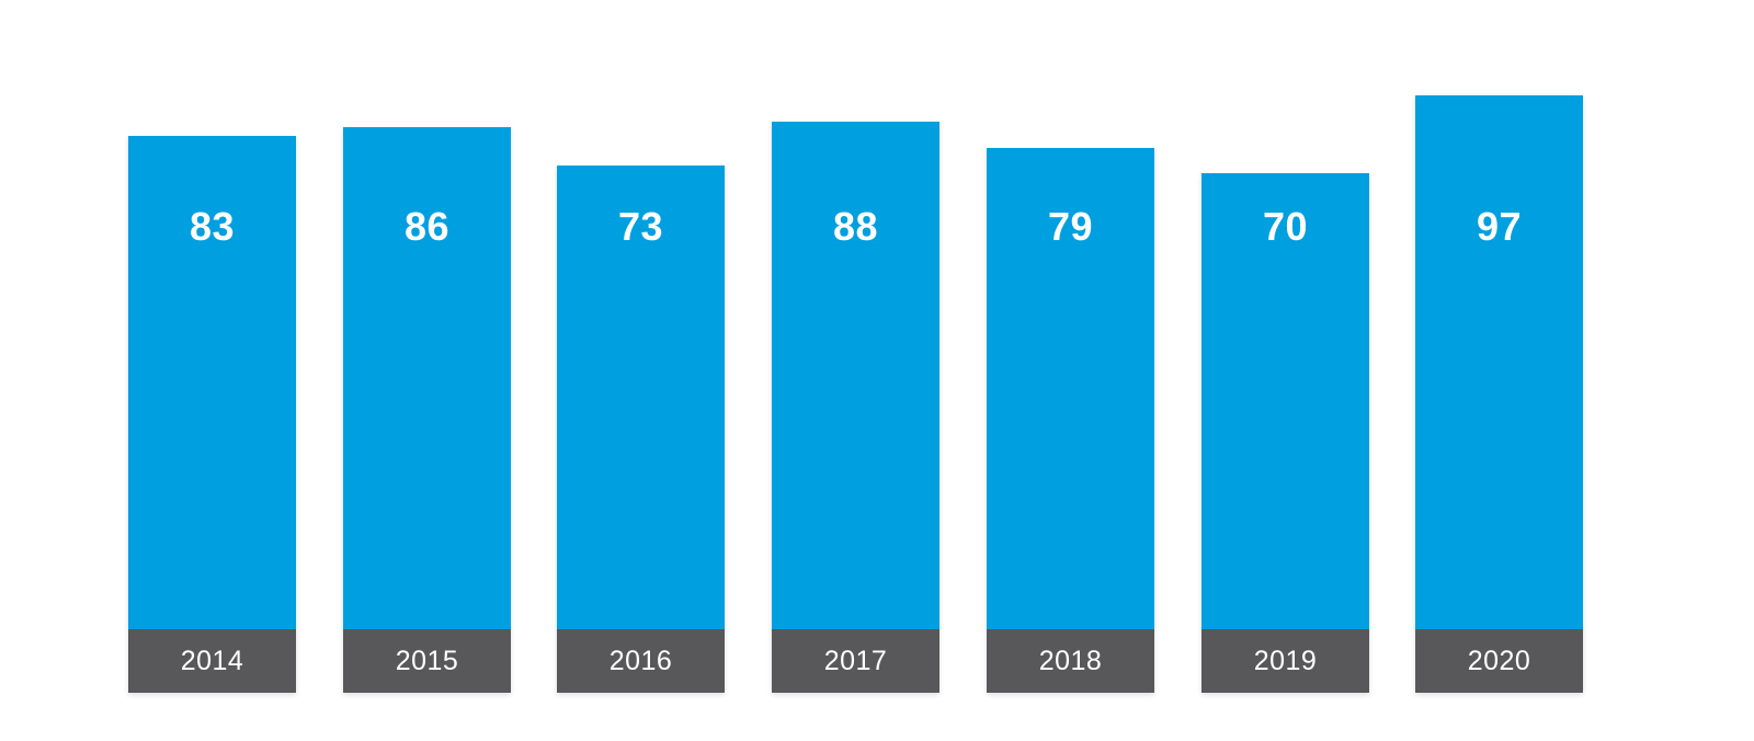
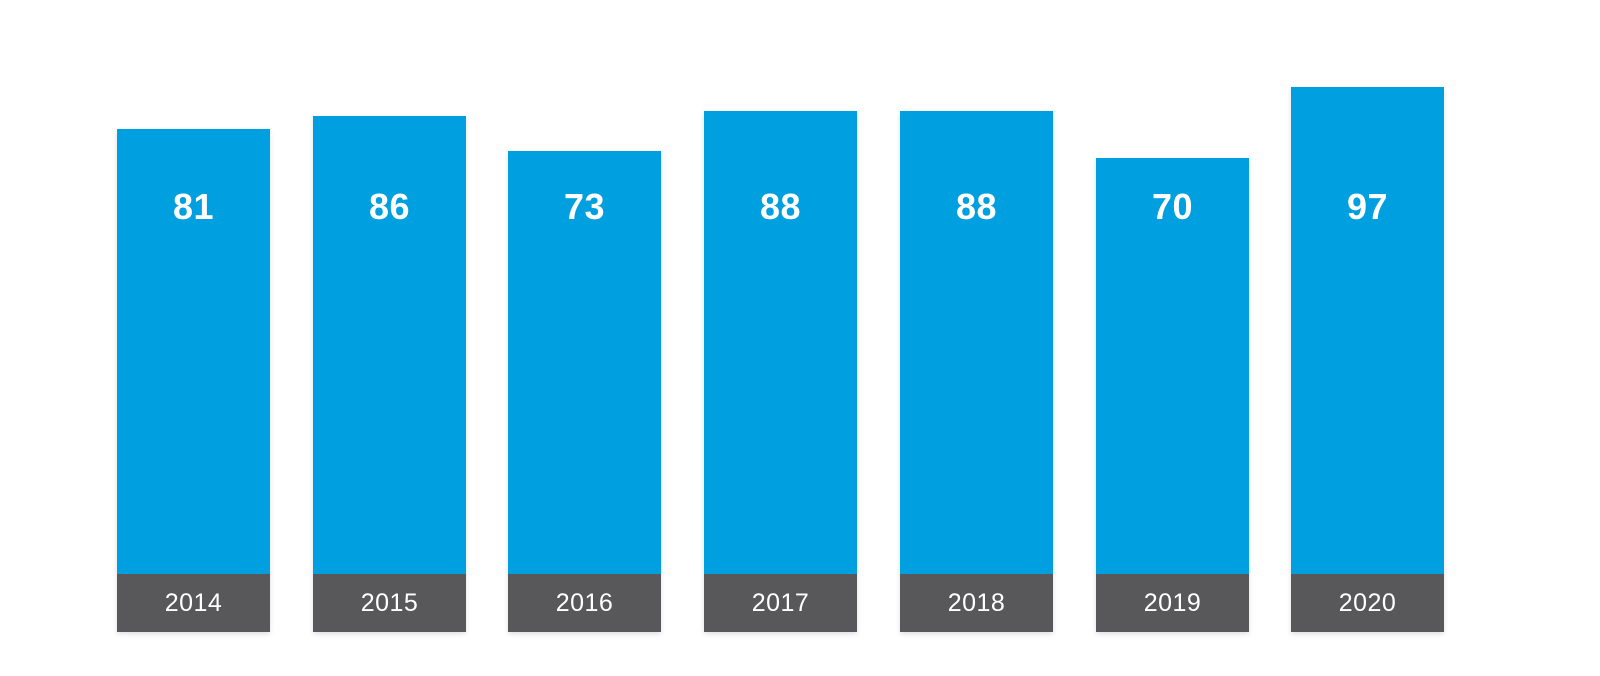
2014: 83 -> 81
2018: 79 -> 88
